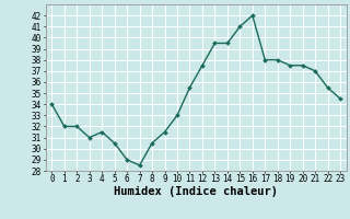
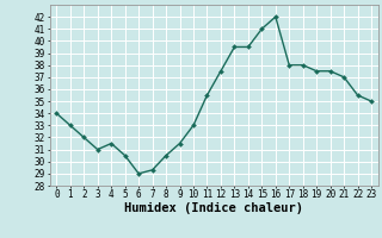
1: 32.0 -> 33.0
7: 28.5 -> 29.3
23: 34.5 -> 35.0
